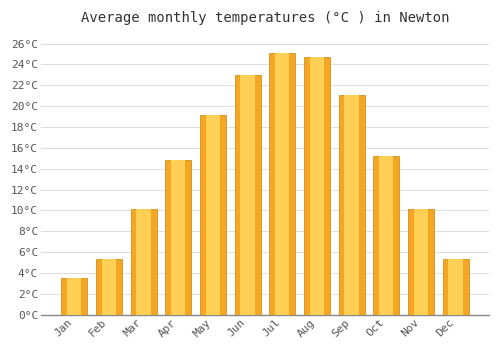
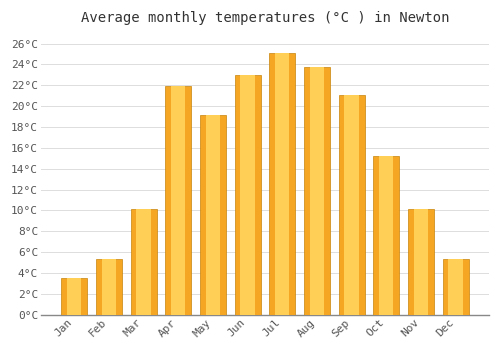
Apr: 14.8°C -> 21.9°C
Aug: 24.7°C -> 23.8°C
